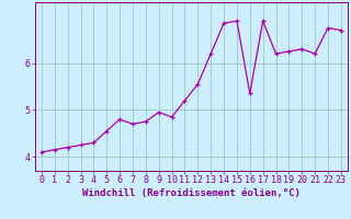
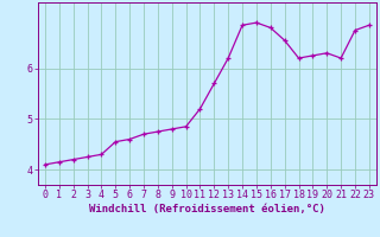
6: 4.80 -> 4.60
9: 4.95 -> 4.80
12: 5.55 -> 5.70
16: 5.35 -> 6.80
17: 6.90 -> 6.55
23: 6.70 -> 6.85
